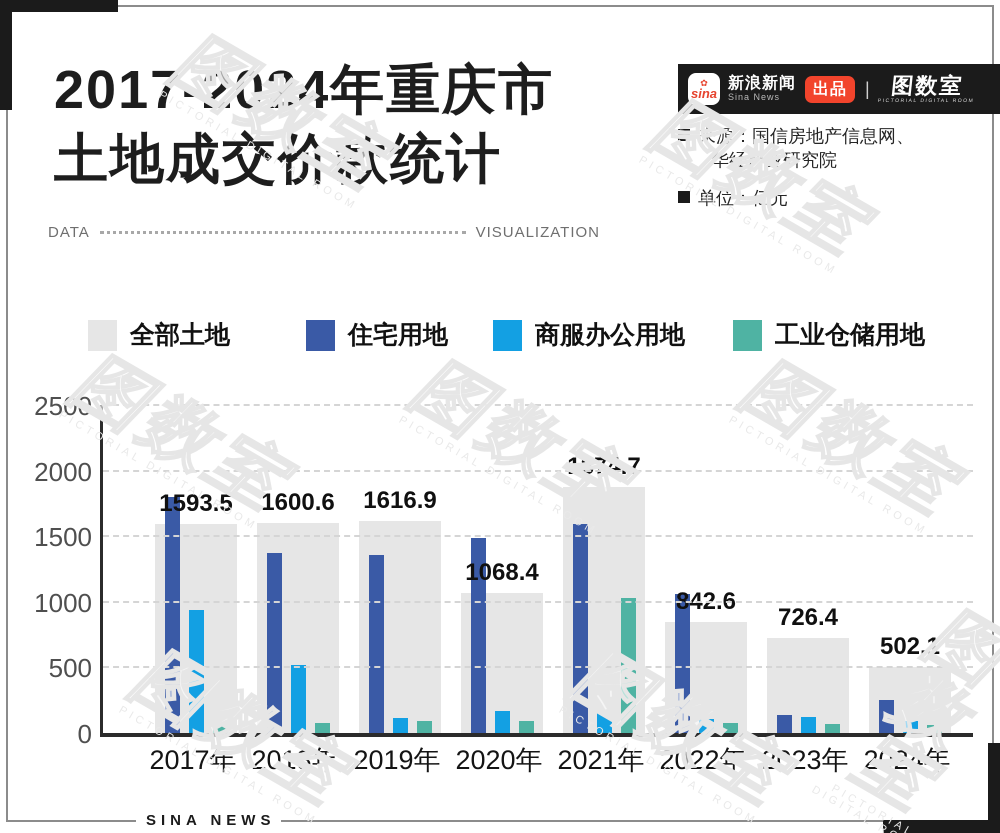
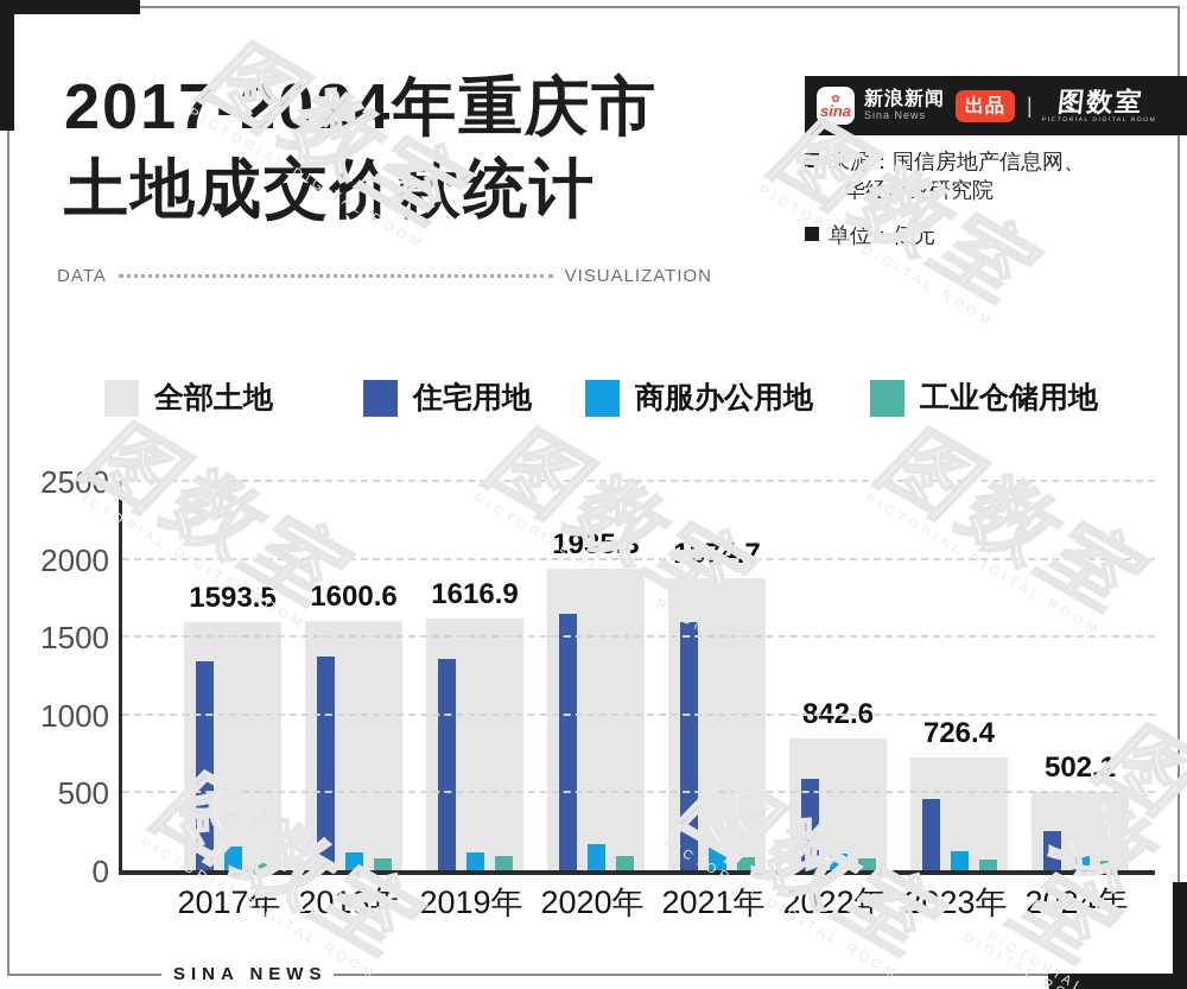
住宅用地/2017年: 1800 -> 1340
商服办公用地/2017年: 940 -> 150
商服办公用地/2018年: 520 -> 120
全部土地/2020年: 1068.4 -> 1935.3
住宅用地/2020年: 1490 -> 1640
工业仓储用地/2021年: 1030 -> 80
住宅用地/2022年: 1060 -> 580
住宅用地/2023年: 140 -> 460
